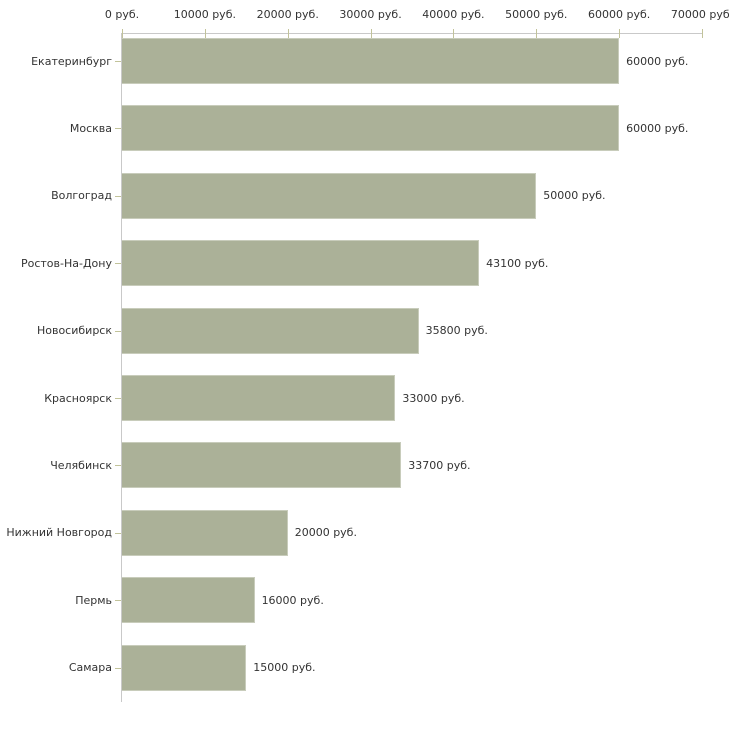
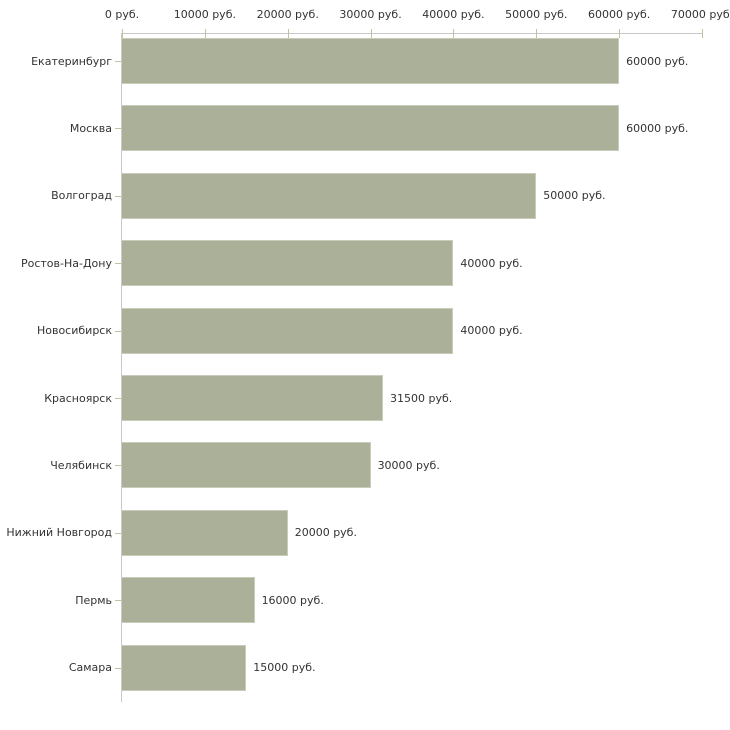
Ростов-На-Дону: 43100 -> 40000
Новосибирск: 35800 -> 40000
Красноярск: 33000 -> 31500
Челябинск: 33700 -> 30000
